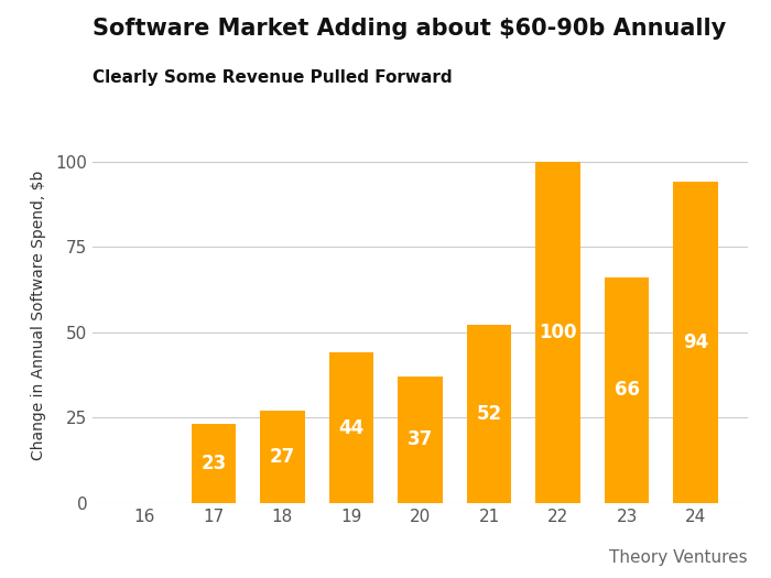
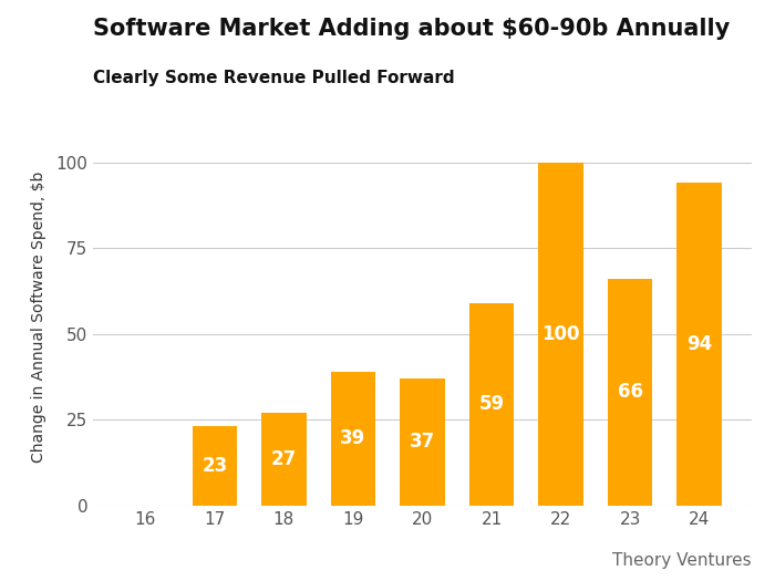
19: 44 -> 39
21: 52 -> 59
